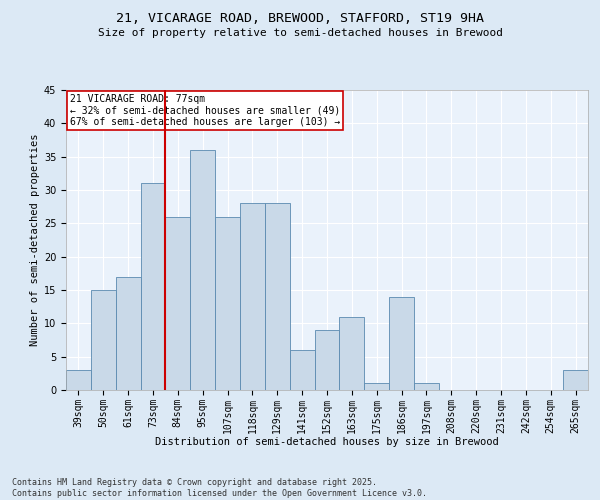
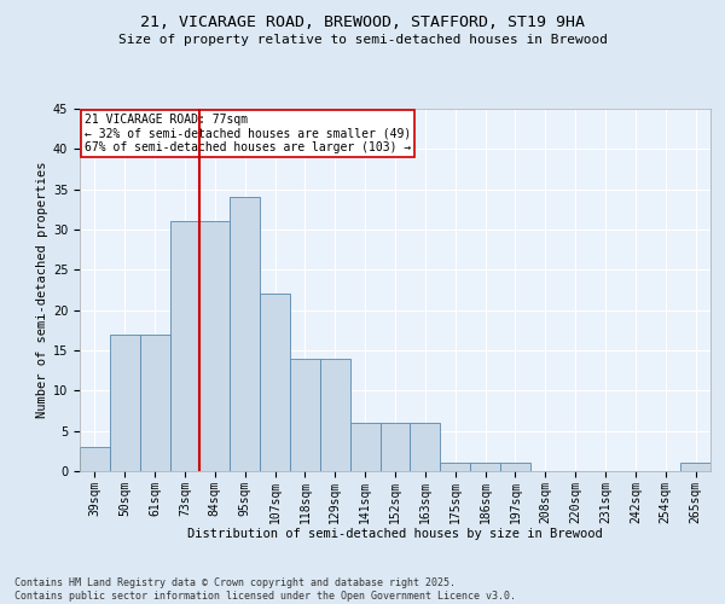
50sqm: 15 -> 17
84sqm: 26 -> 31
95sqm: 36 -> 34
107sqm: 26 -> 22
118sqm: 28 -> 14
129sqm: 28 -> 14
152sqm: 9 -> 6
163sqm: 11 -> 6
186sqm: 14 -> 1
265sqm: 3 -> 1
